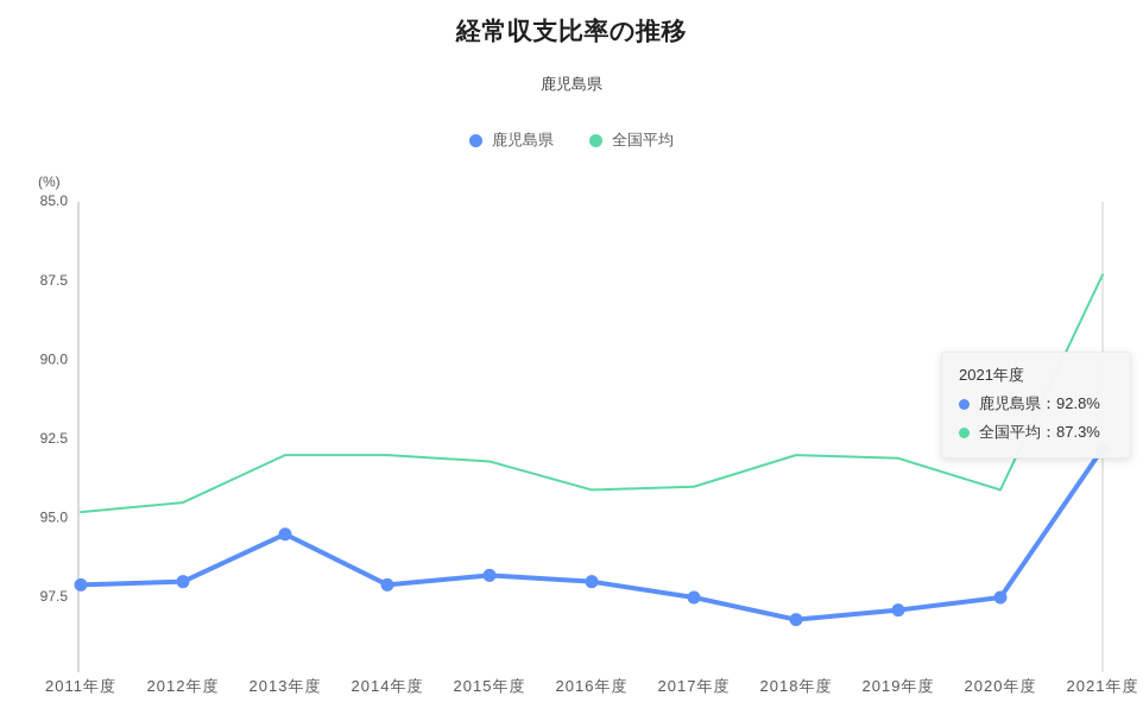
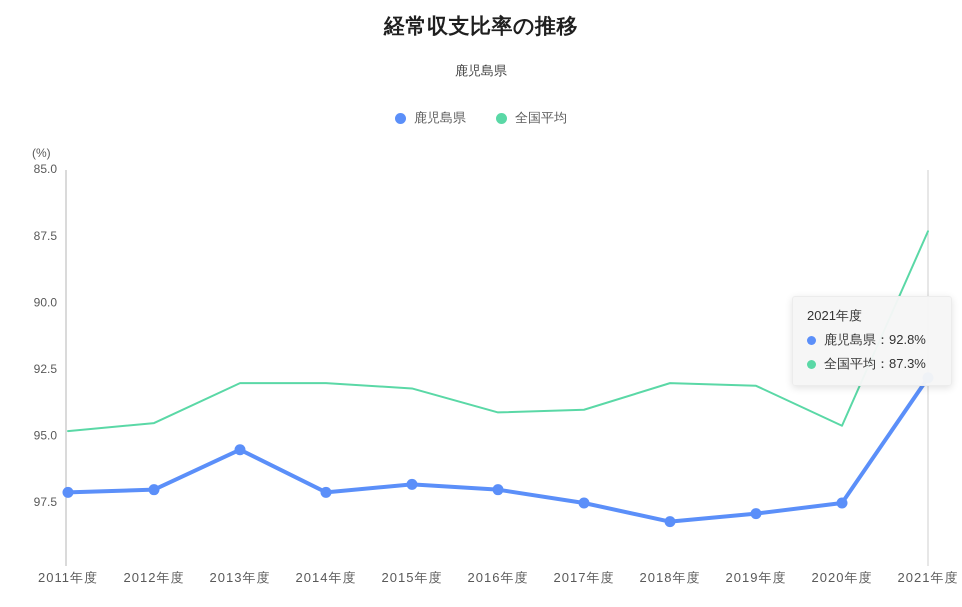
全国平均/2020年度: 94.1 -> 94.6
